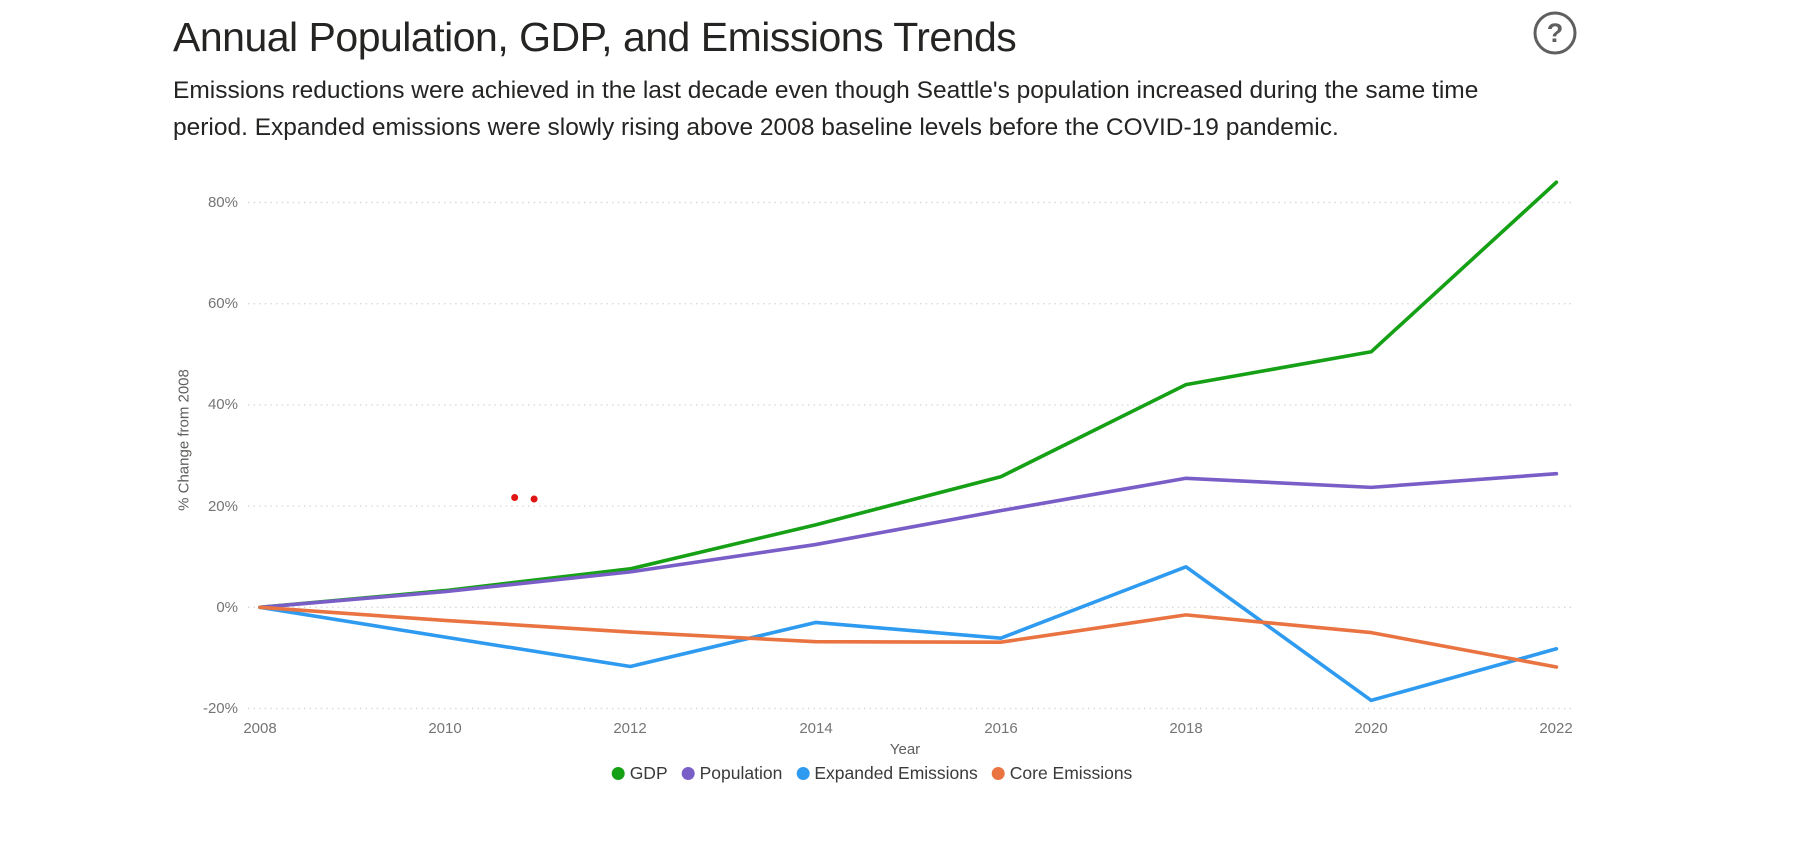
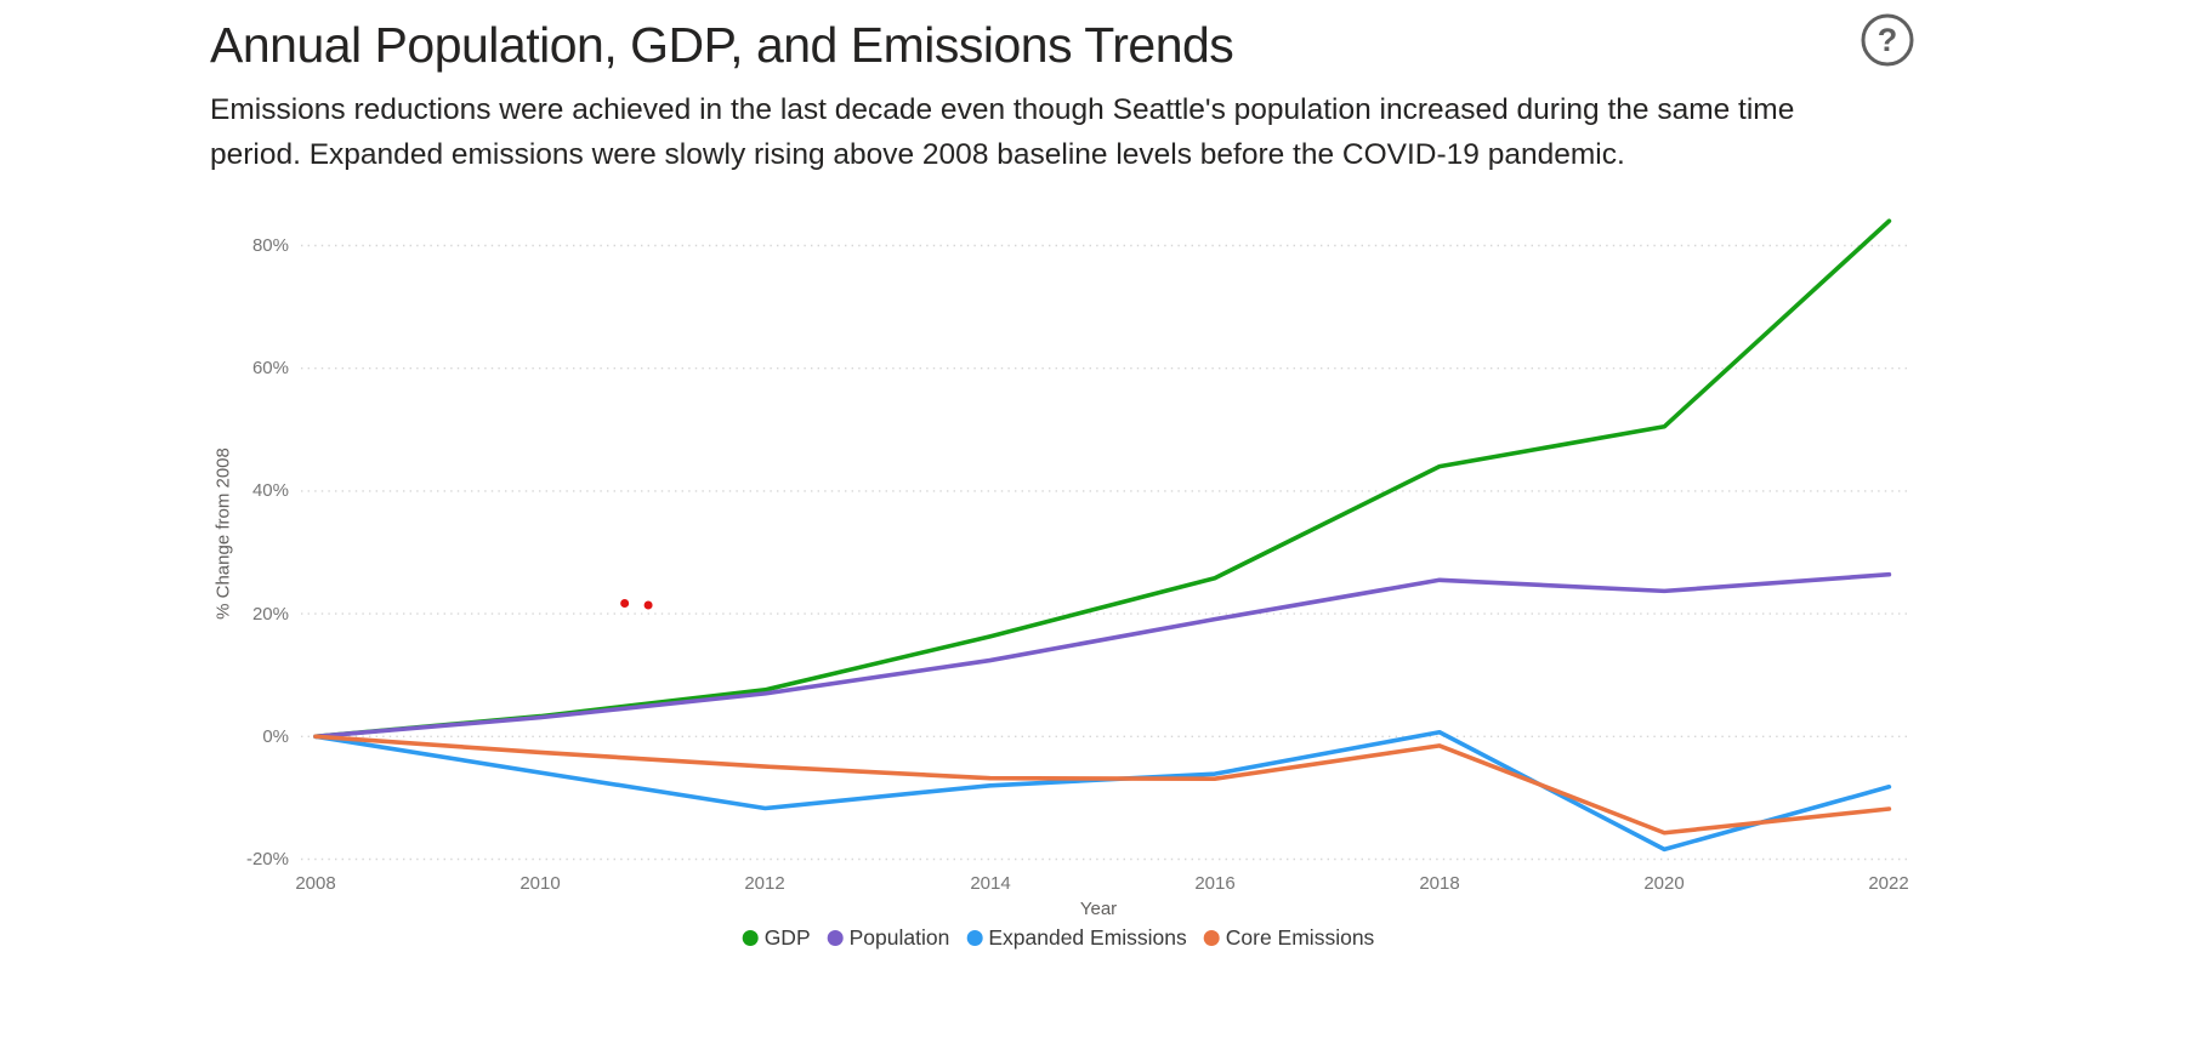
Expanded Emissions/2014: -3% -> -8%
Expanded Emissions/2018: 8% -> 1%
Core Emissions/2020: -5% -> -16%
